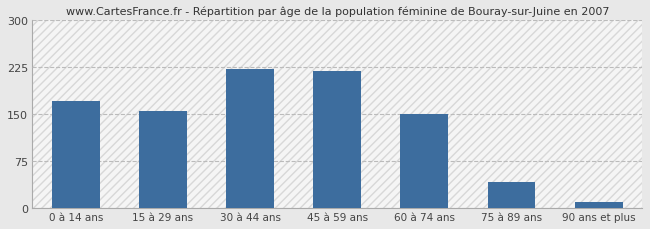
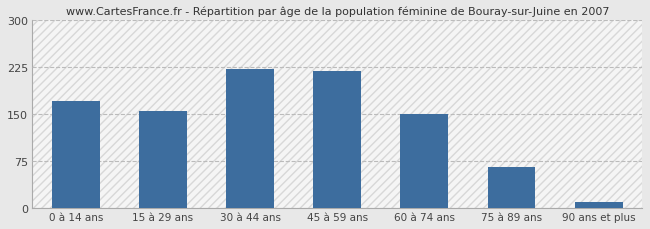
75 à 89 ans: 42 -> 66
